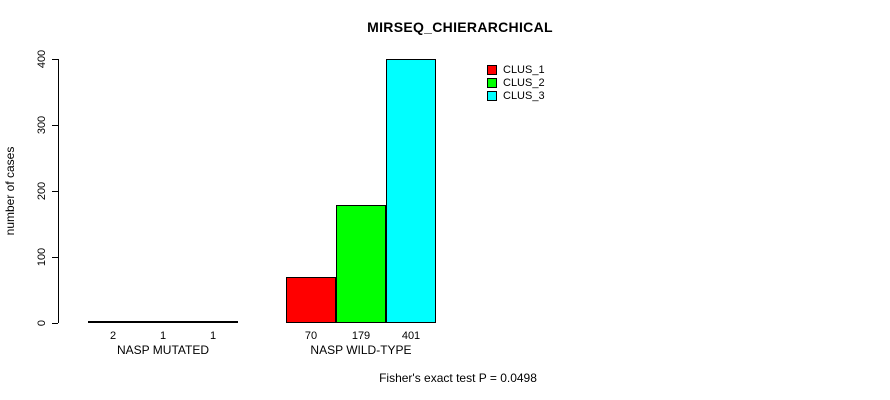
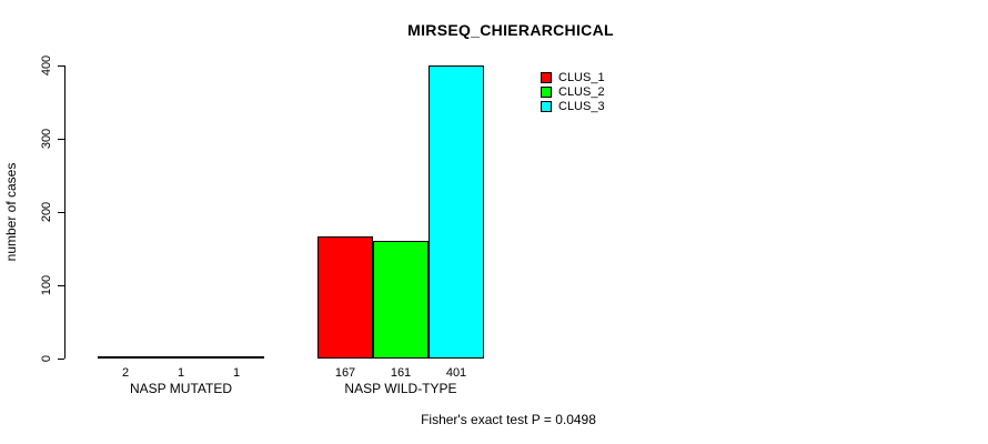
CLUS_1/NASP WILD-TYPE: 70 -> 167
CLUS_2/NASP WILD-TYPE: 179 -> 161
